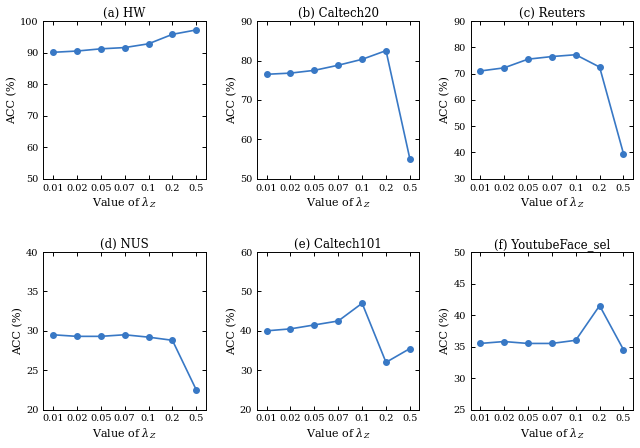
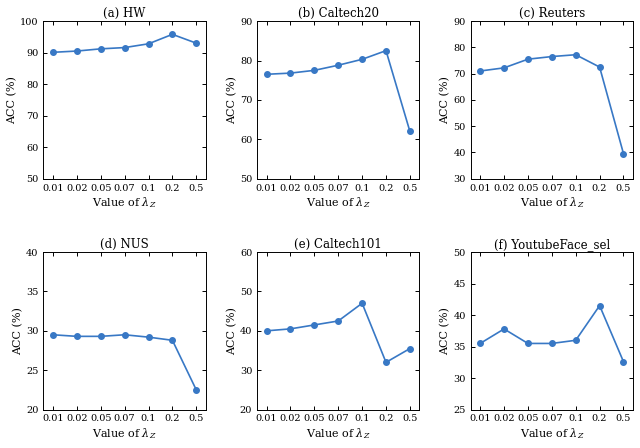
(a) HW/0.5: 97.2 -> 93.0
(b) Caltech20/0.5: 55.0 -> 62.0
(f) YoutubeFace_sel/0.02: 35.8 -> 37.8
(f) YoutubeFace_sel/0.5: 34.5 -> 32.6
